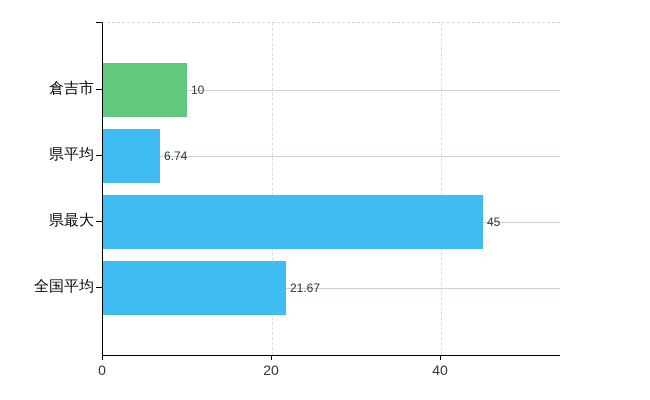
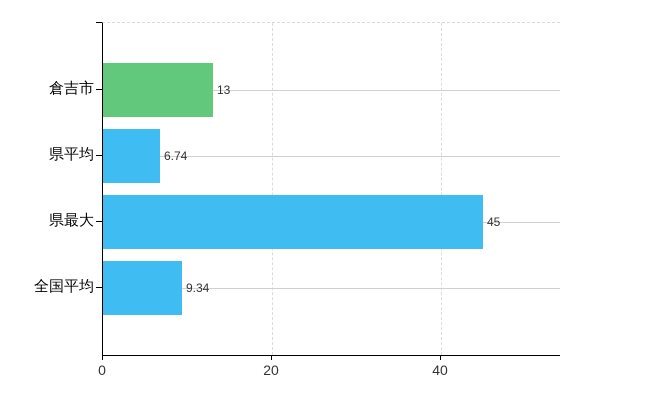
倉吉市: 10 -> 13
全国平均: 21.67 -> 9.34
